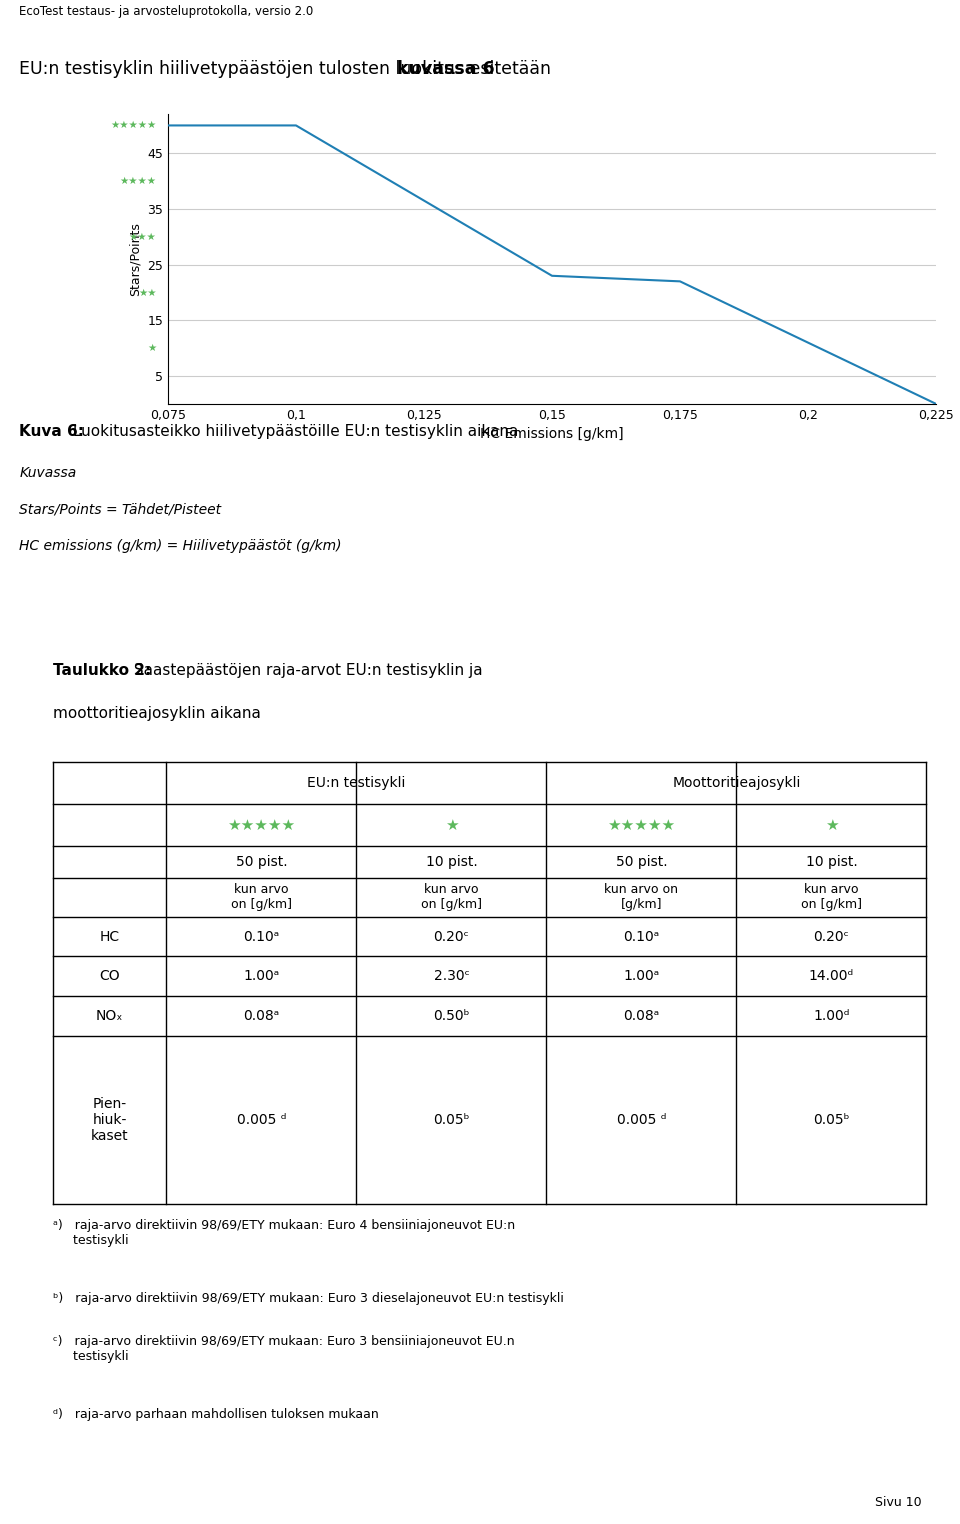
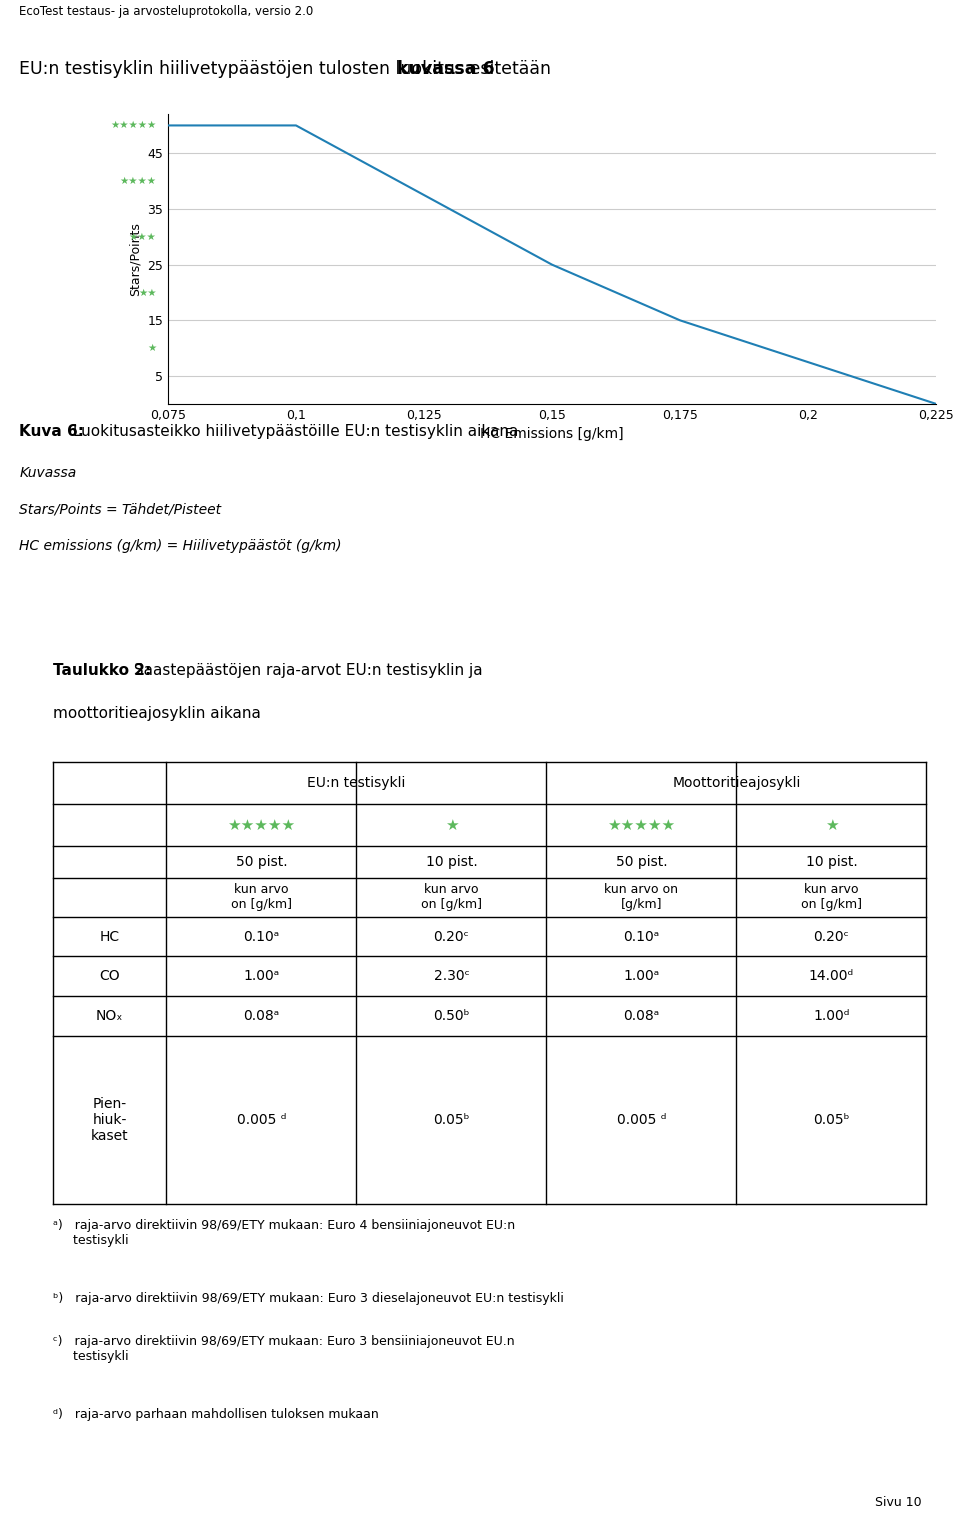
0,15: 23 -> 25
0,175: 22 -> 15
